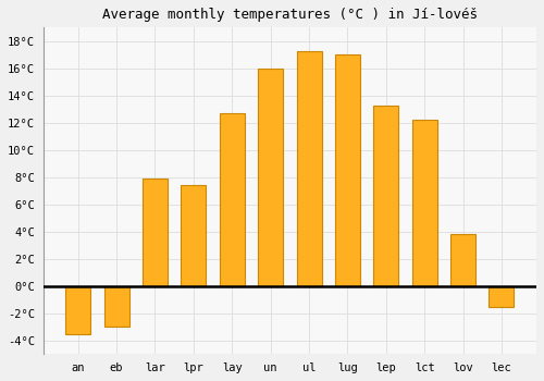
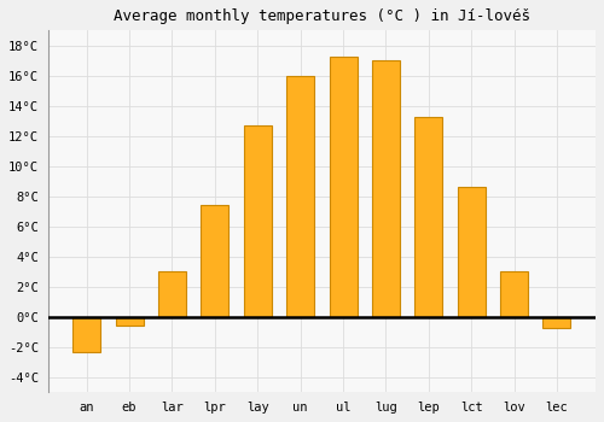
an: -3.5°C -> -2.3°C
eb: -3.0°C -> -0.6°C
lar: 7.9°C -> 3.0°C
lct: 12.2°C -> 8.6°C
lov: 3.8°C -> 3.0°C
lec: -1.5°C -> -0.7°C
